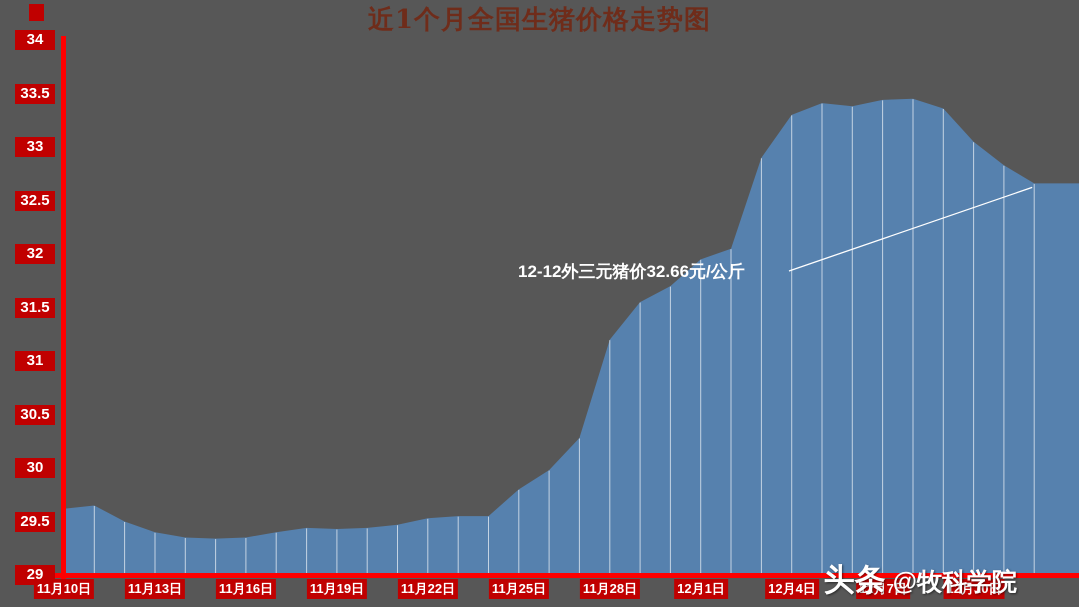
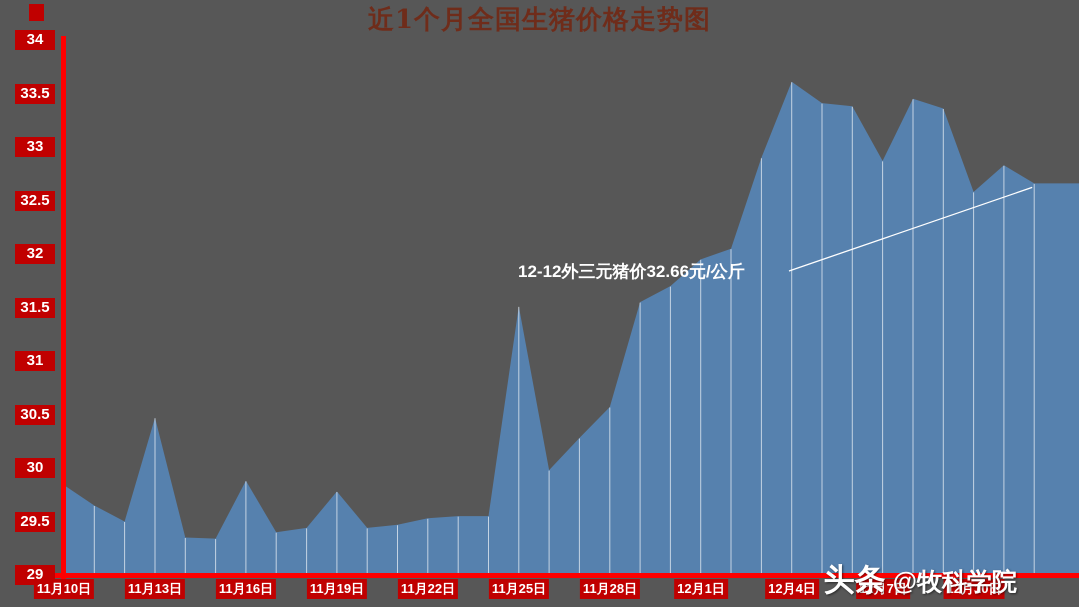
11月10日: 29.62 -> 29.84
11月13日: 29.40 -> 30.47
11月16日: 29.35 -> 29.88
11月19日: 29.43 -> 29.78
11月25日: 29.80 -> 31.51
11月28日: 31.20 -> 30.57
12月4日: 33.30 -> 33.61
12月7日: 33.44 -> 32.87
12月10日: 33.05 -> 32.58
